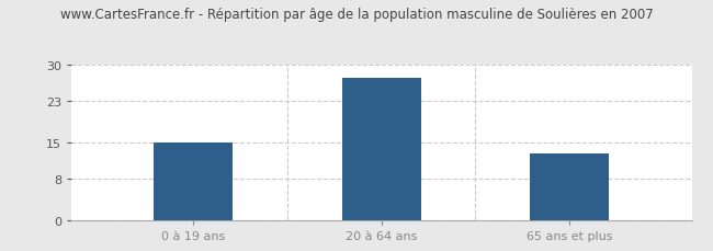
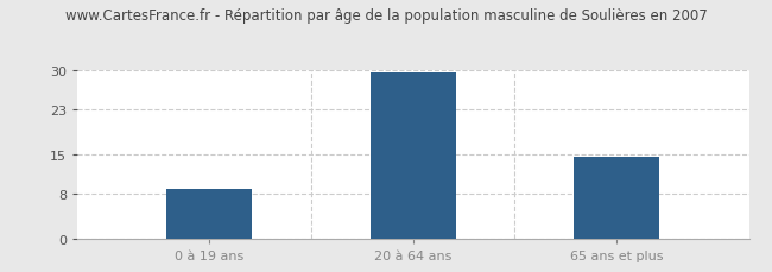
0 à 19 ans: 15.0 -> 9.0
20 à 64 ans: 27.5 -> 29.5
65 ans et plus: 13.0 -> 14.5
